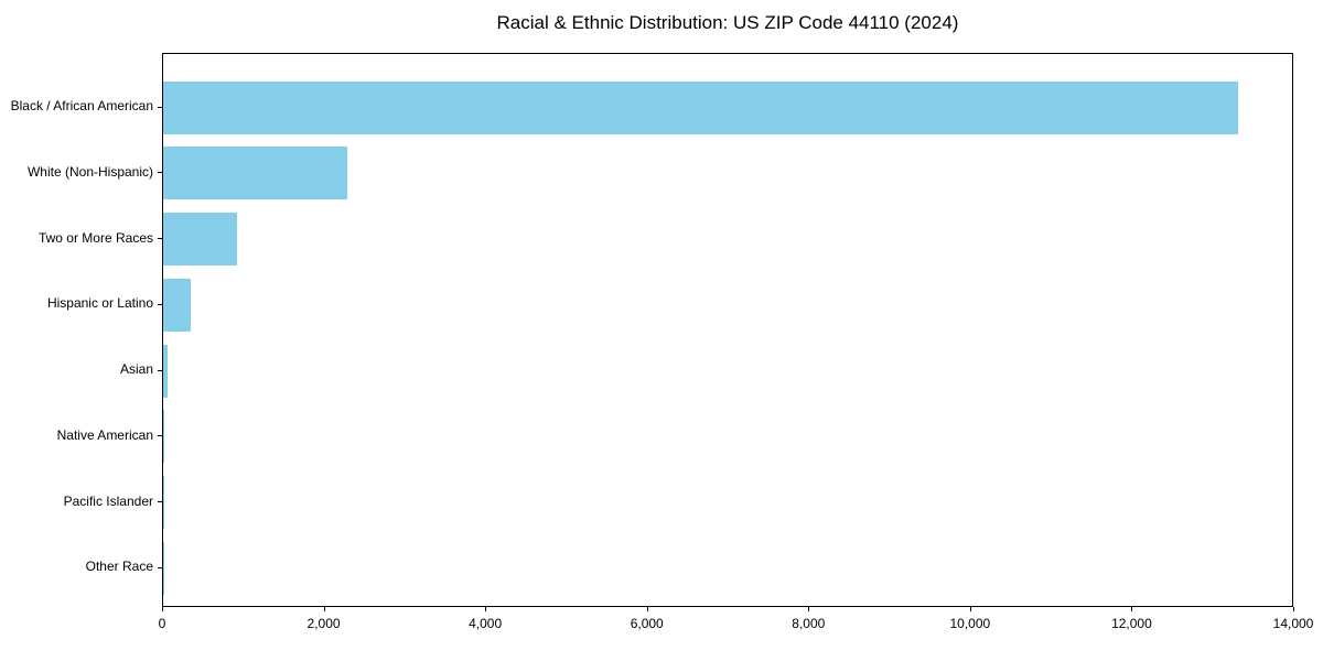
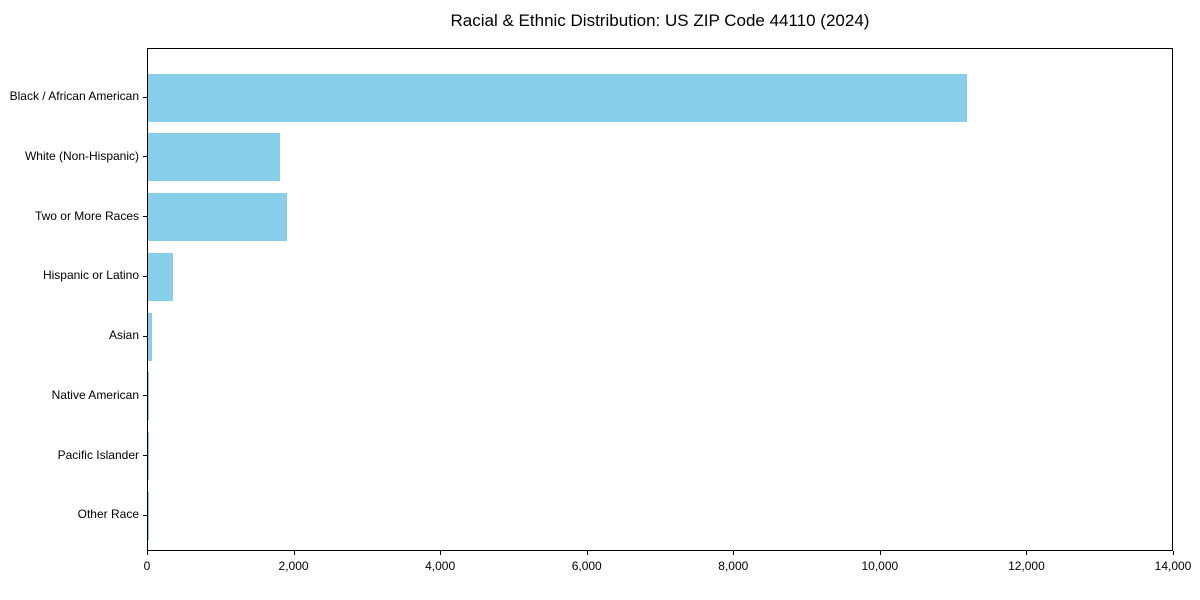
Black / African American: 13300 -> 11200
White (Non-Hispanic): 2300 -> 1800
Two or More Races: 900 -> 1900
